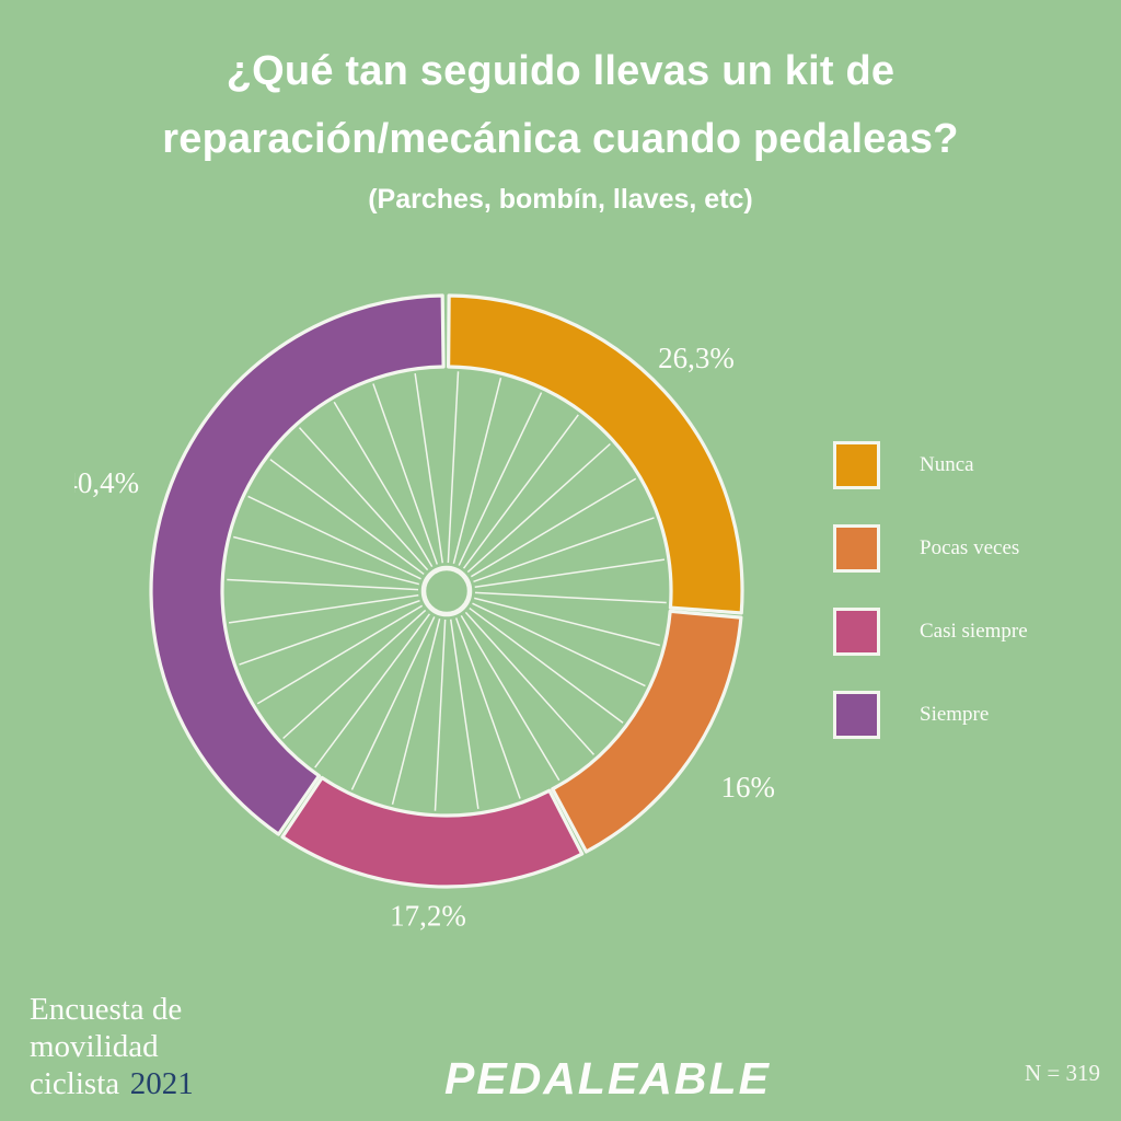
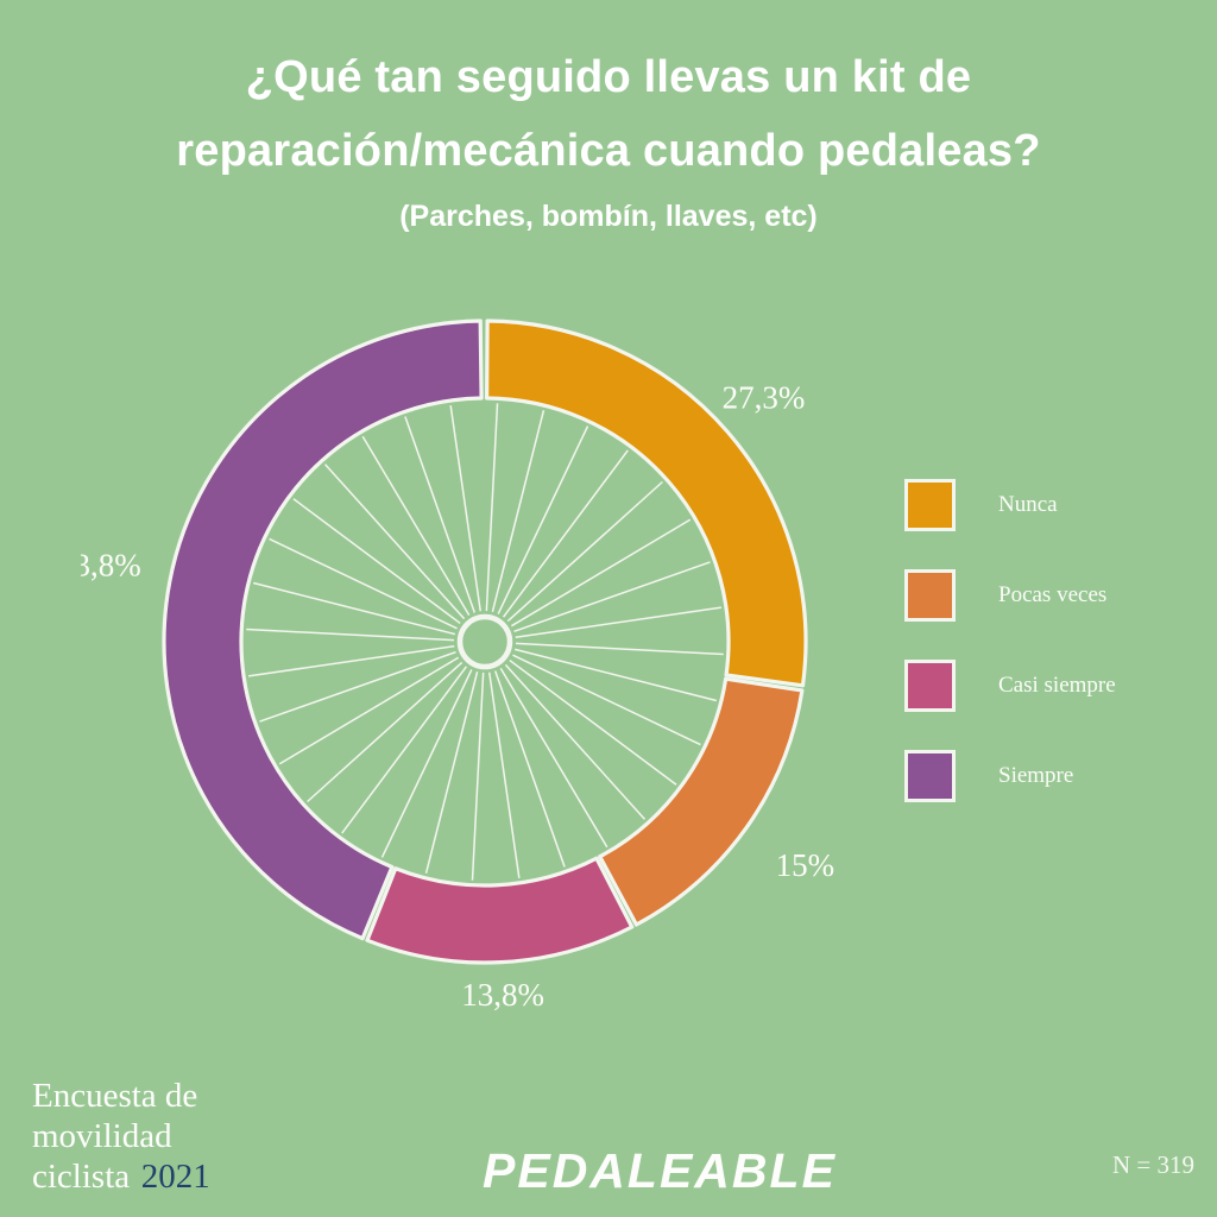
Nunca: 26,3% -> 27,3%
Pocas veces: 16% -> 15%
Casi siempre: 17,2% -> 13,8%
Siempre: 40,4% -> 43,8%
